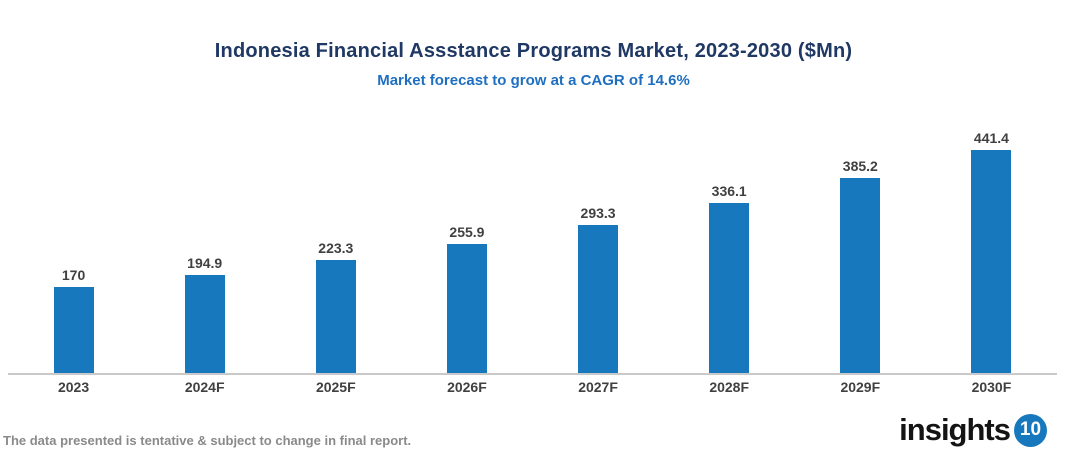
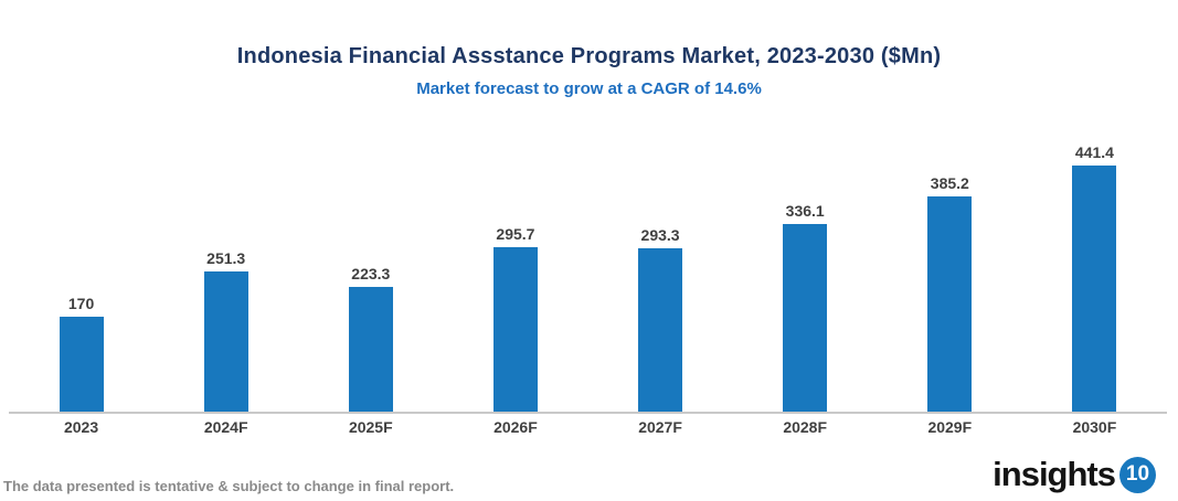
2024F: 194.9 -> 251.3
2026F: 255.9 -> 295.7
